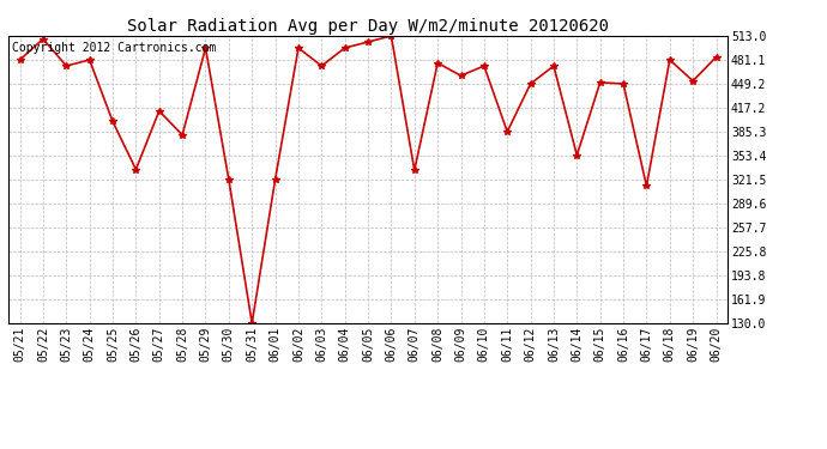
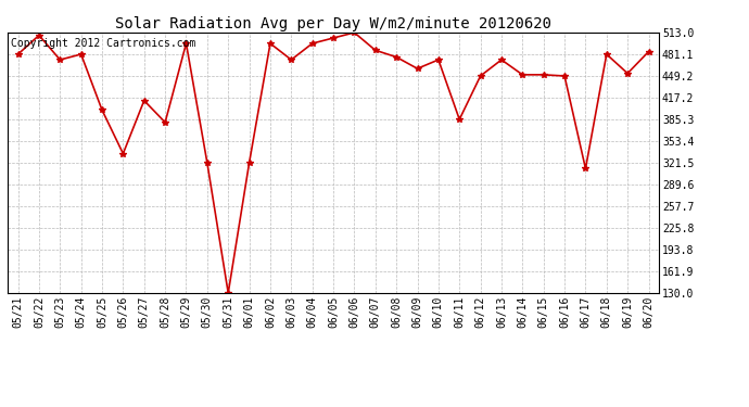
06/07: 334 -> 487
06/14: 354 -> 451
